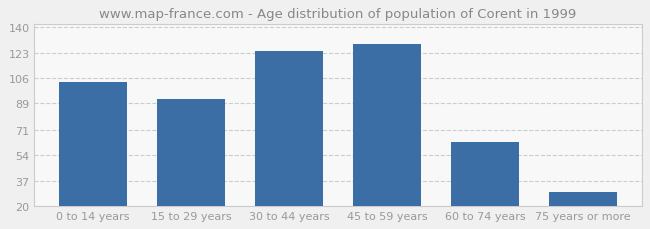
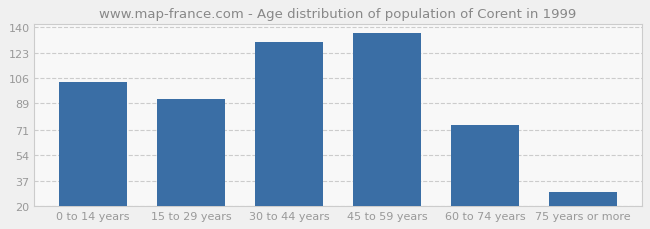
30 to 44 years: 124 -> 130
45 to 59 years: 129 -> 136
60 to 74 years: 63 -> 74
